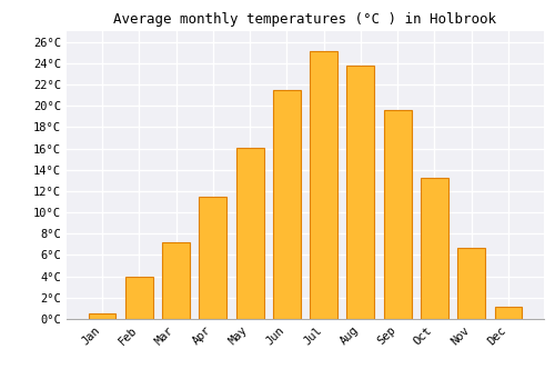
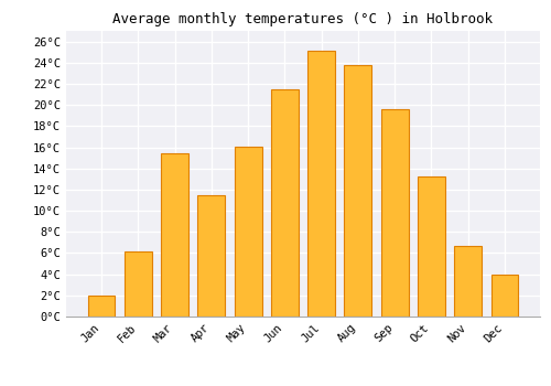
Jan: 0.5°C -> 2.0°C
Feb: 4.0°C -> 6.2°C
Mar: 7.2°C -> 15.4°C
Dec: 1.1°C -> 4.0°C
